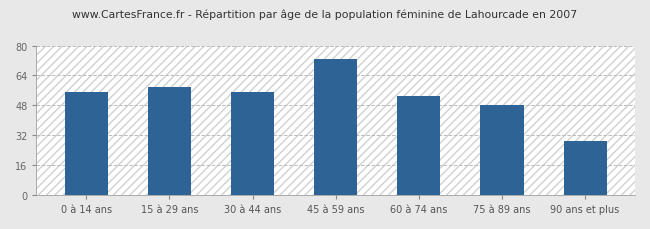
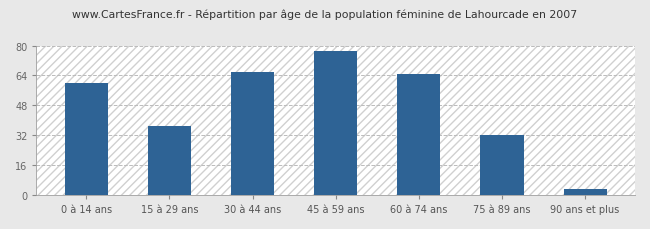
0 à 14 ans: 55 -> 60
15 à 29 ans: 58 -> 37
30 à 44 ans: 55 -> 66
45 à 59 ans: 73 -> 77
60 à 74 ans: 53 -> 65
75 à 89 ans: 48 -> 32
90 ans et plus: 29 -> 3
